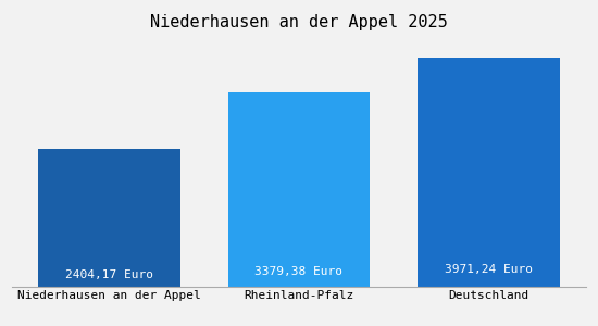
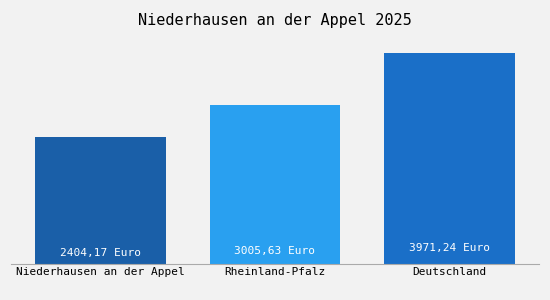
Rheinland-Pfalz: 3379,38 -> 3005,63
